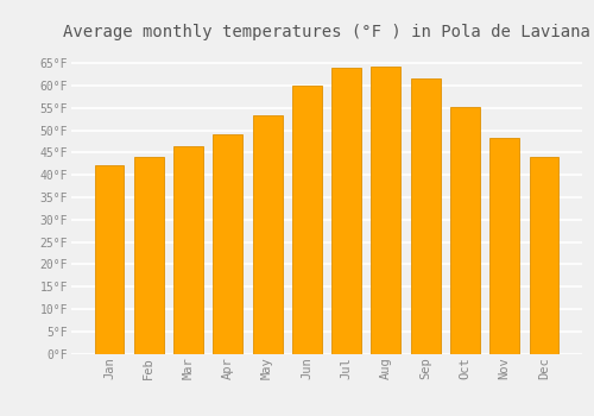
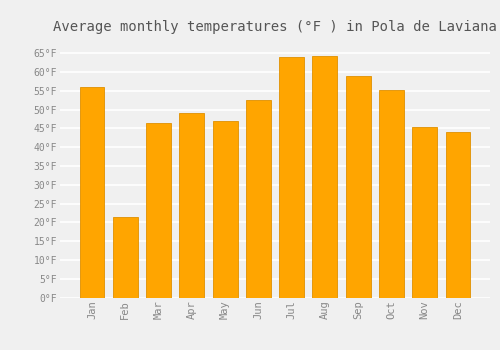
Jan: 42.3°F -> 56.0°F
Feb: 44.1°F -> 21.5°F
May: 53.4°F -> 47.0°F
Jun: 59.9°F -> 52.5°F
Sep: 61.7°F -> 59.0°F
Nov: 48.2°F -> 45.5°F
